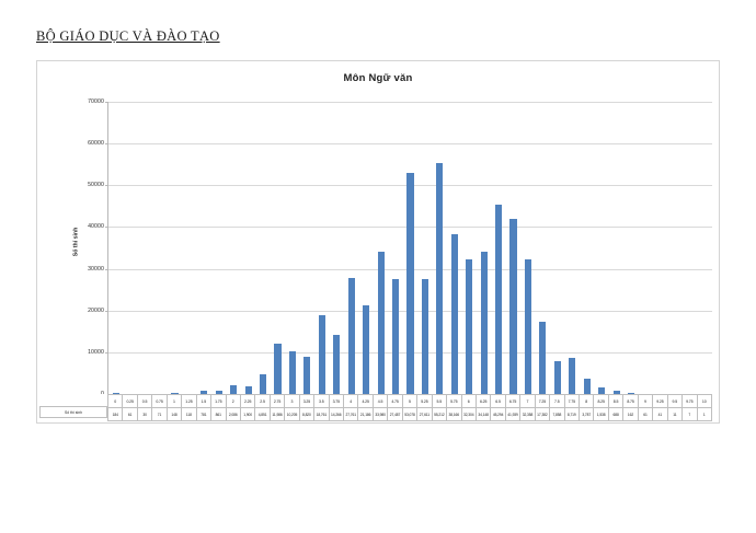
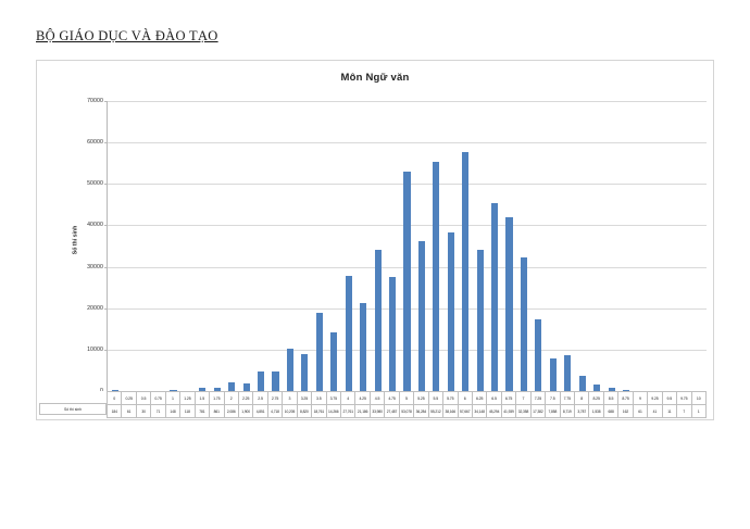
2.75: 11,986 -> 4,718
5.25: 27,611 -> 36,284
6: 32,304 -> 57,667
